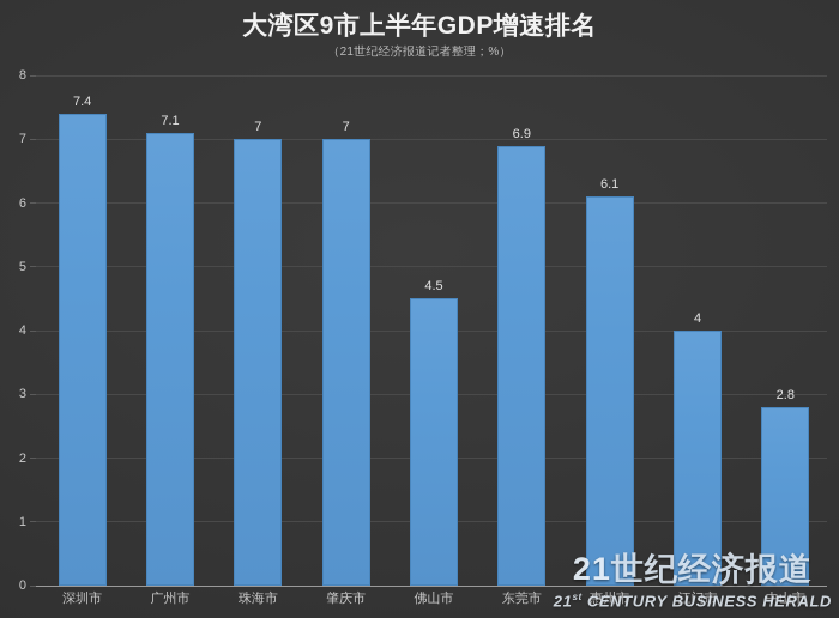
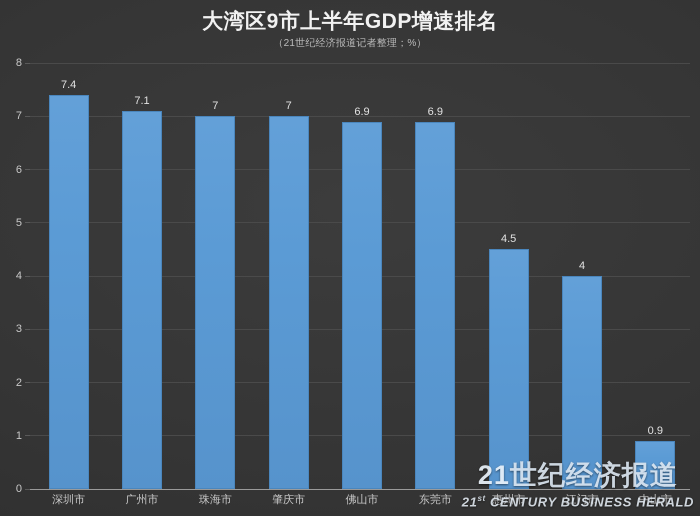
佛山市: 4.5 -> 6.9
惠州市: 6.1 -> 4.5
中山市: 2.8 -> 0.9
